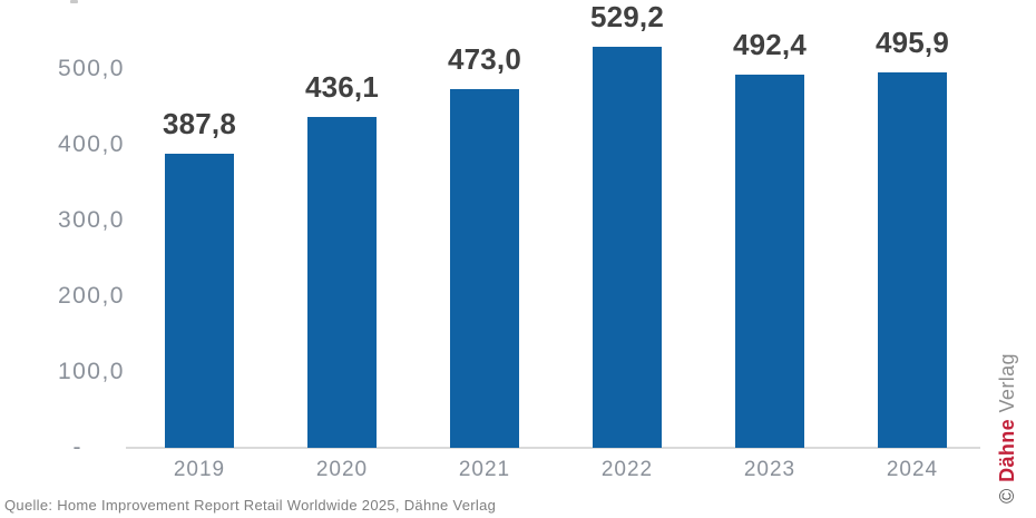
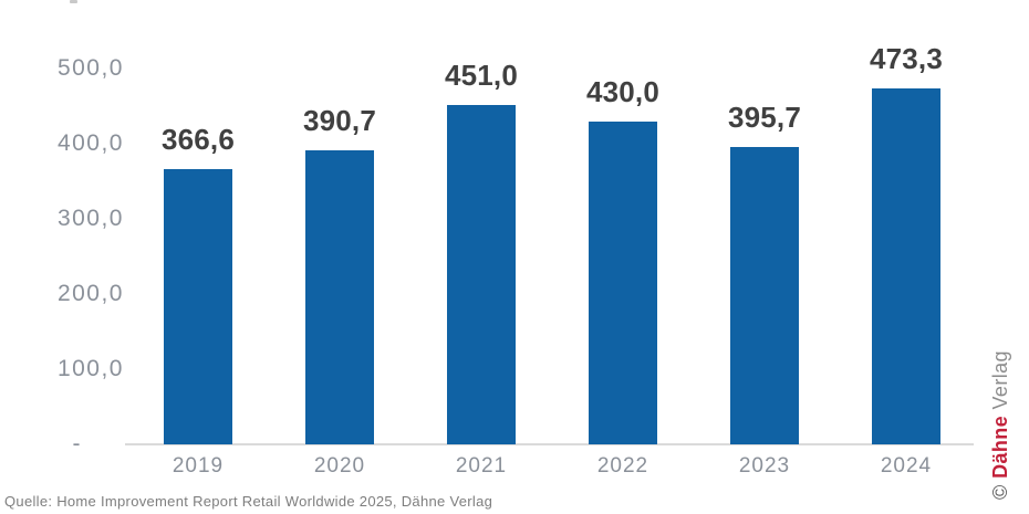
2019: 387,8 -> 366,6
2020: 436,1 -> 390,7
2021: 473,0 -> 451,0
2022: 529,2 -> 430,0
2023: 492,4 -> 395,7
2024: 495,9 -> 473,3
